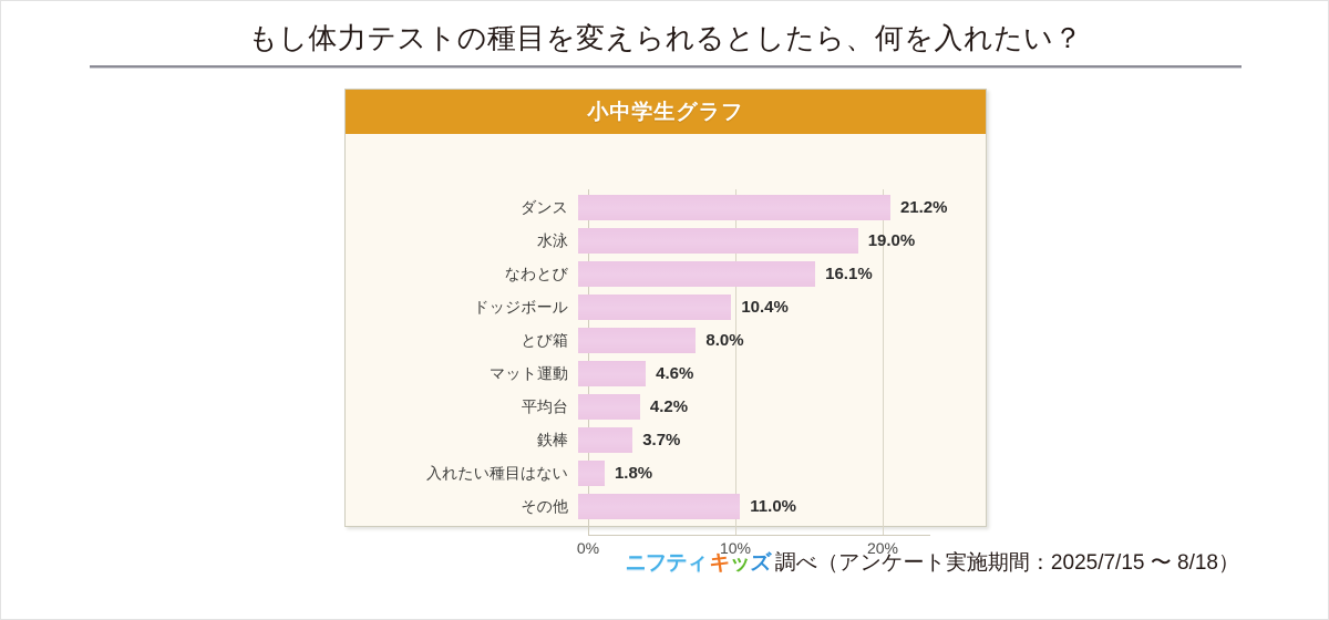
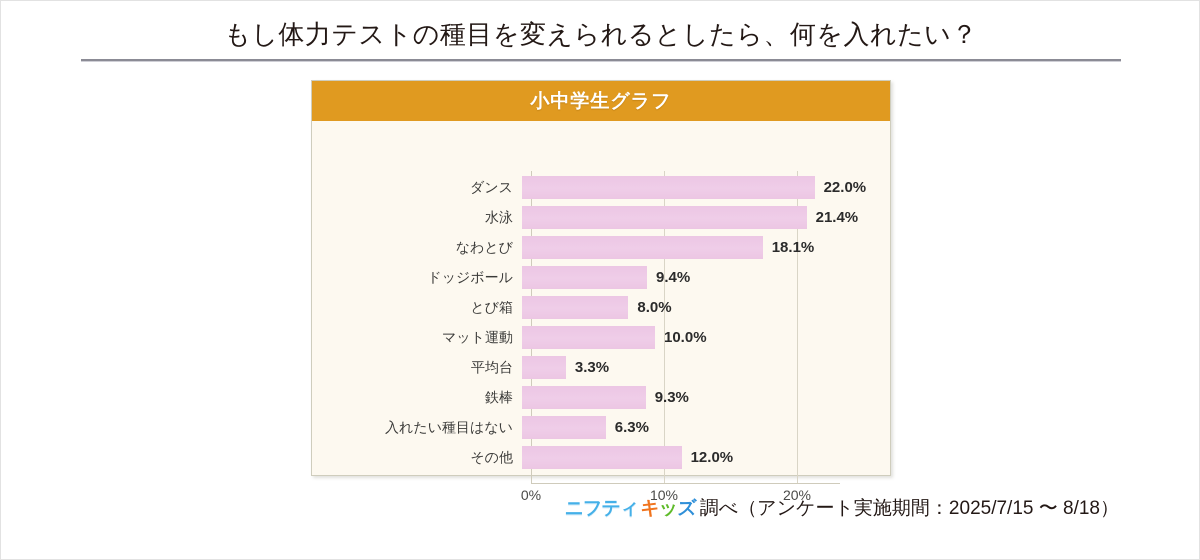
ダンス: 21.2% -> 22.0%
水泳: 19.0% -> 21.4%
なわとび: 16.1% -> 18.1%
ドッジボール: 10.4% -> 9.4%
マット運動: 4.6% -> 10.0%
平均台: 4.2% -> 3.3%
鉄棒: 3.7% -> 9.3%
入れたい種目はない: 1.8% -> 6.3%
その他: 11.0% -> 12.0%
